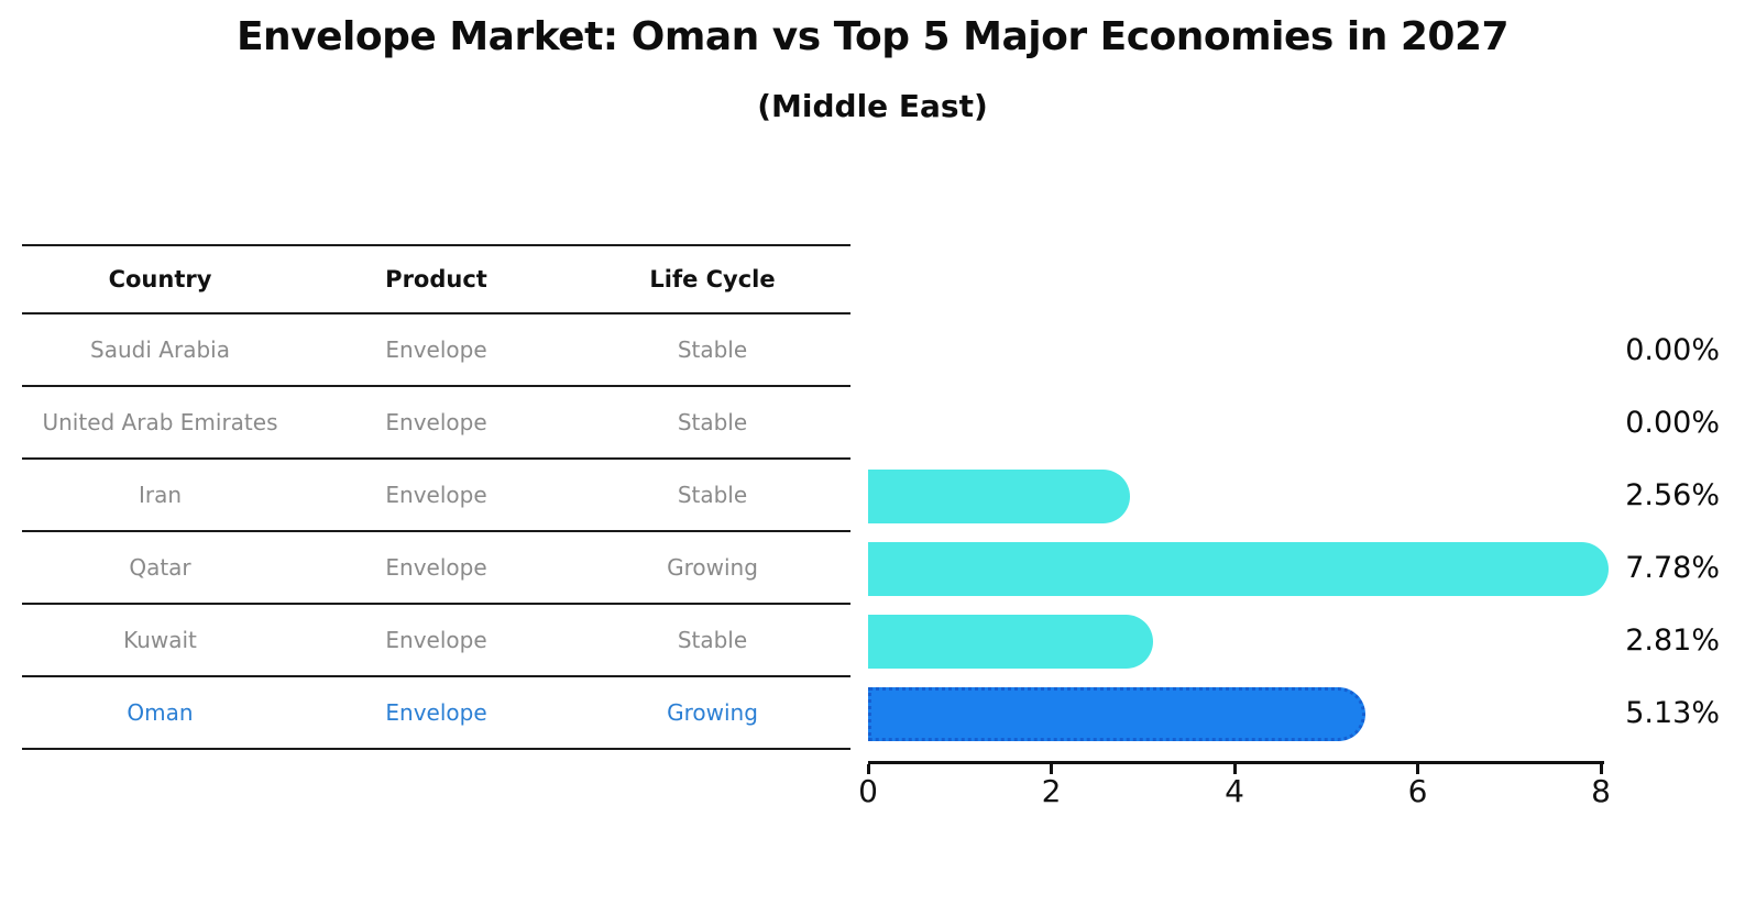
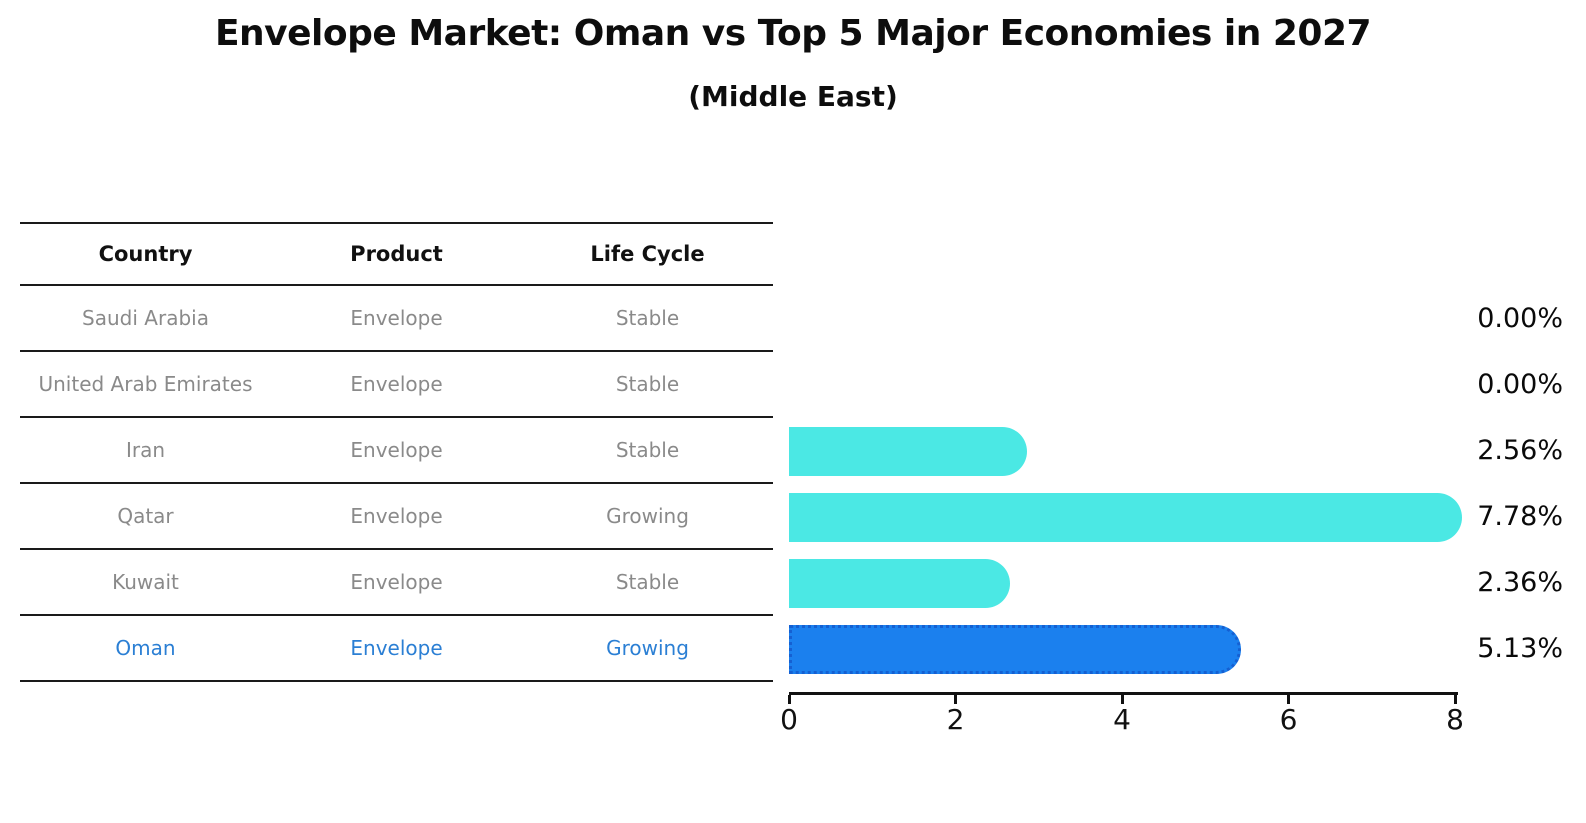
Kuwait: 2.81% -> 2.36%
